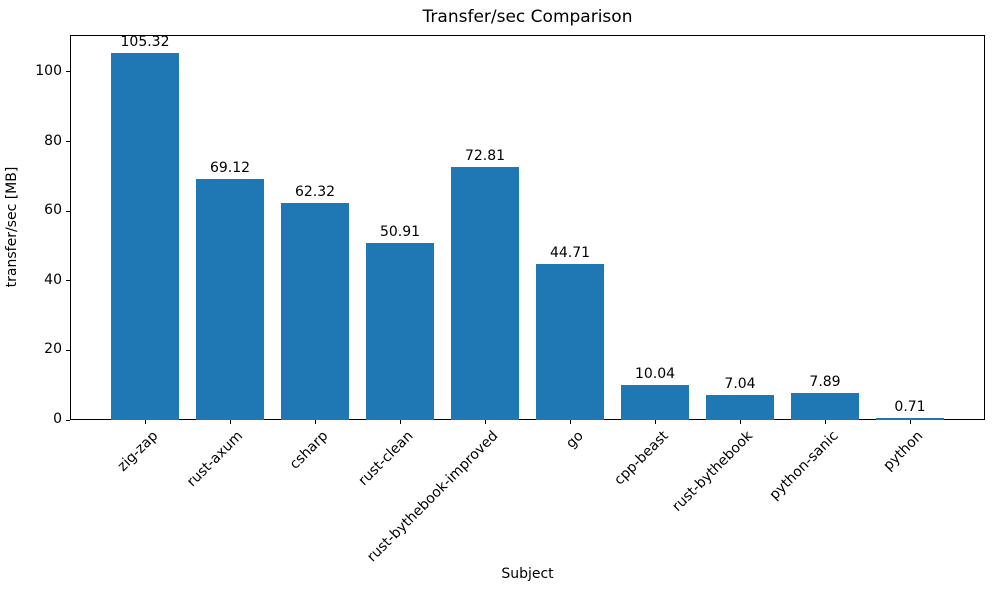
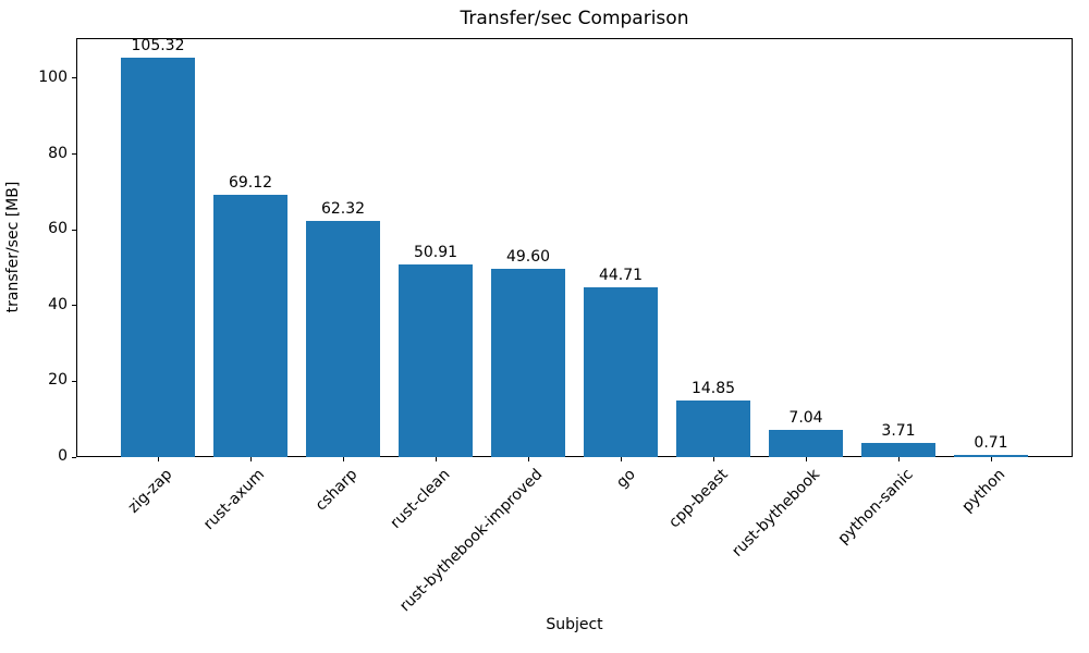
rust-bythebook-improved: 72.81 -> 49.60
cpp-beast: 10.04 -> 14.85
python-sanic: 7.89 -> 3.71
